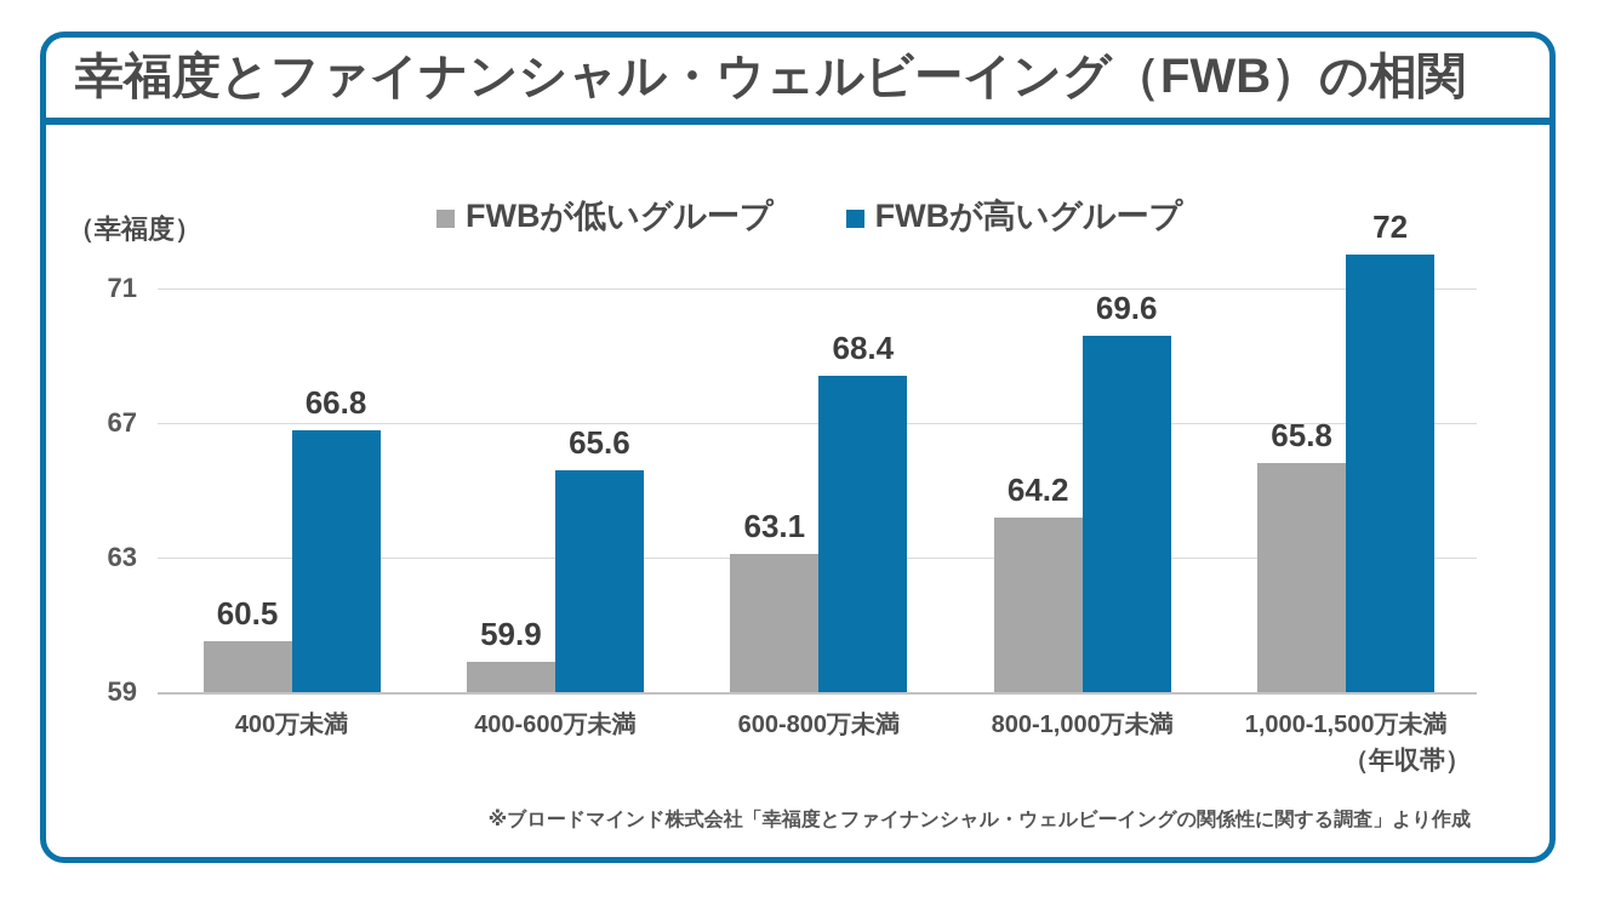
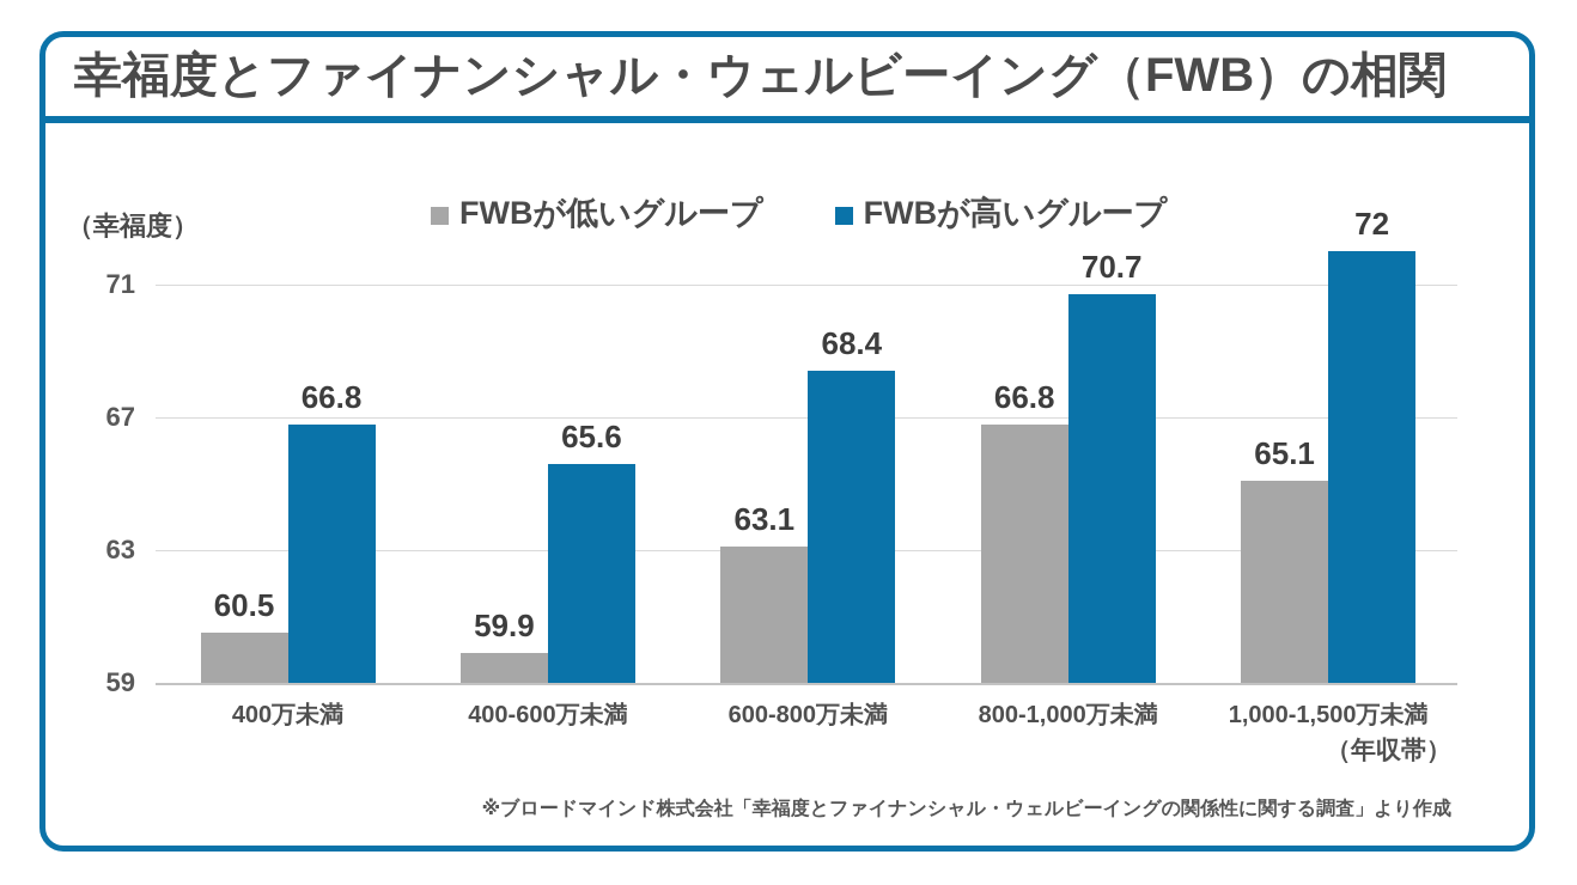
FWBが低いグループ/800-1,000万未満: 64.2 -> 66.8
FWBが高いグループ/800-1,000万未満: 69.6 -> 70.7
FWBが低いグループ/1,000-1,500万未満: 65.8 -> 65.1
